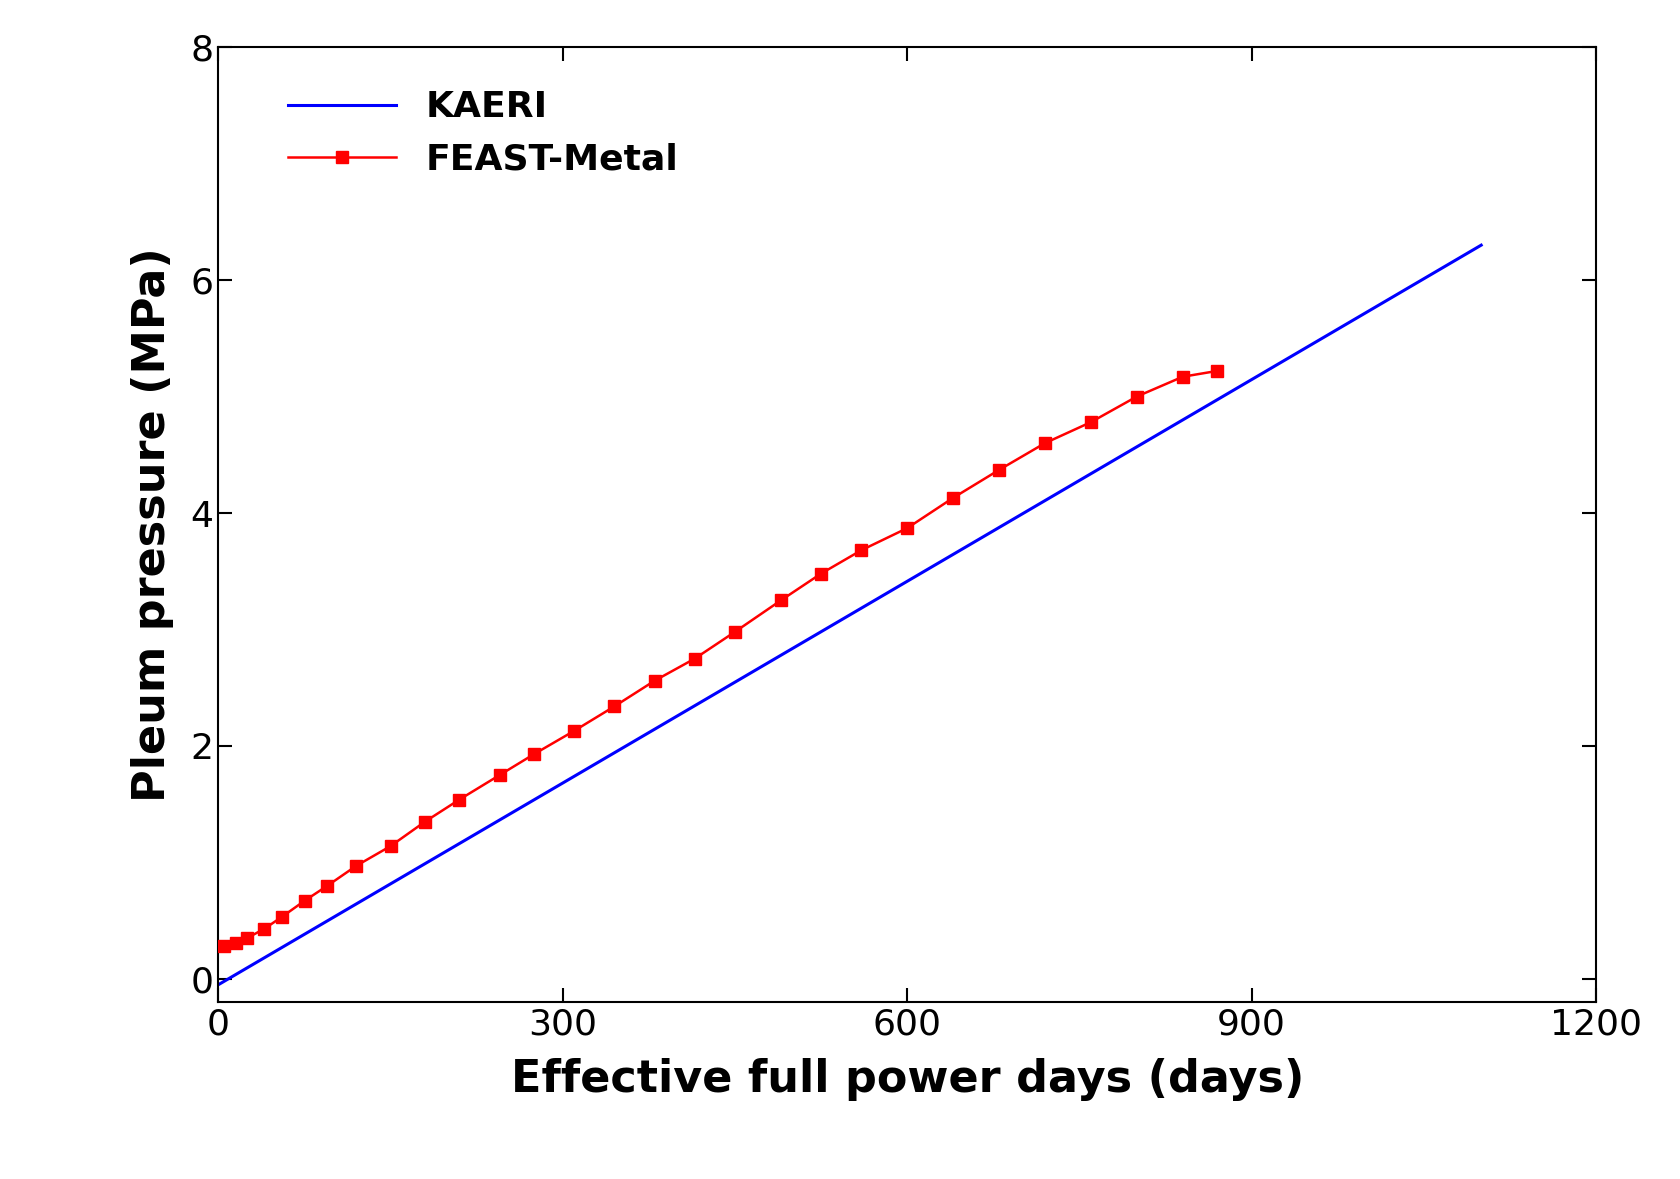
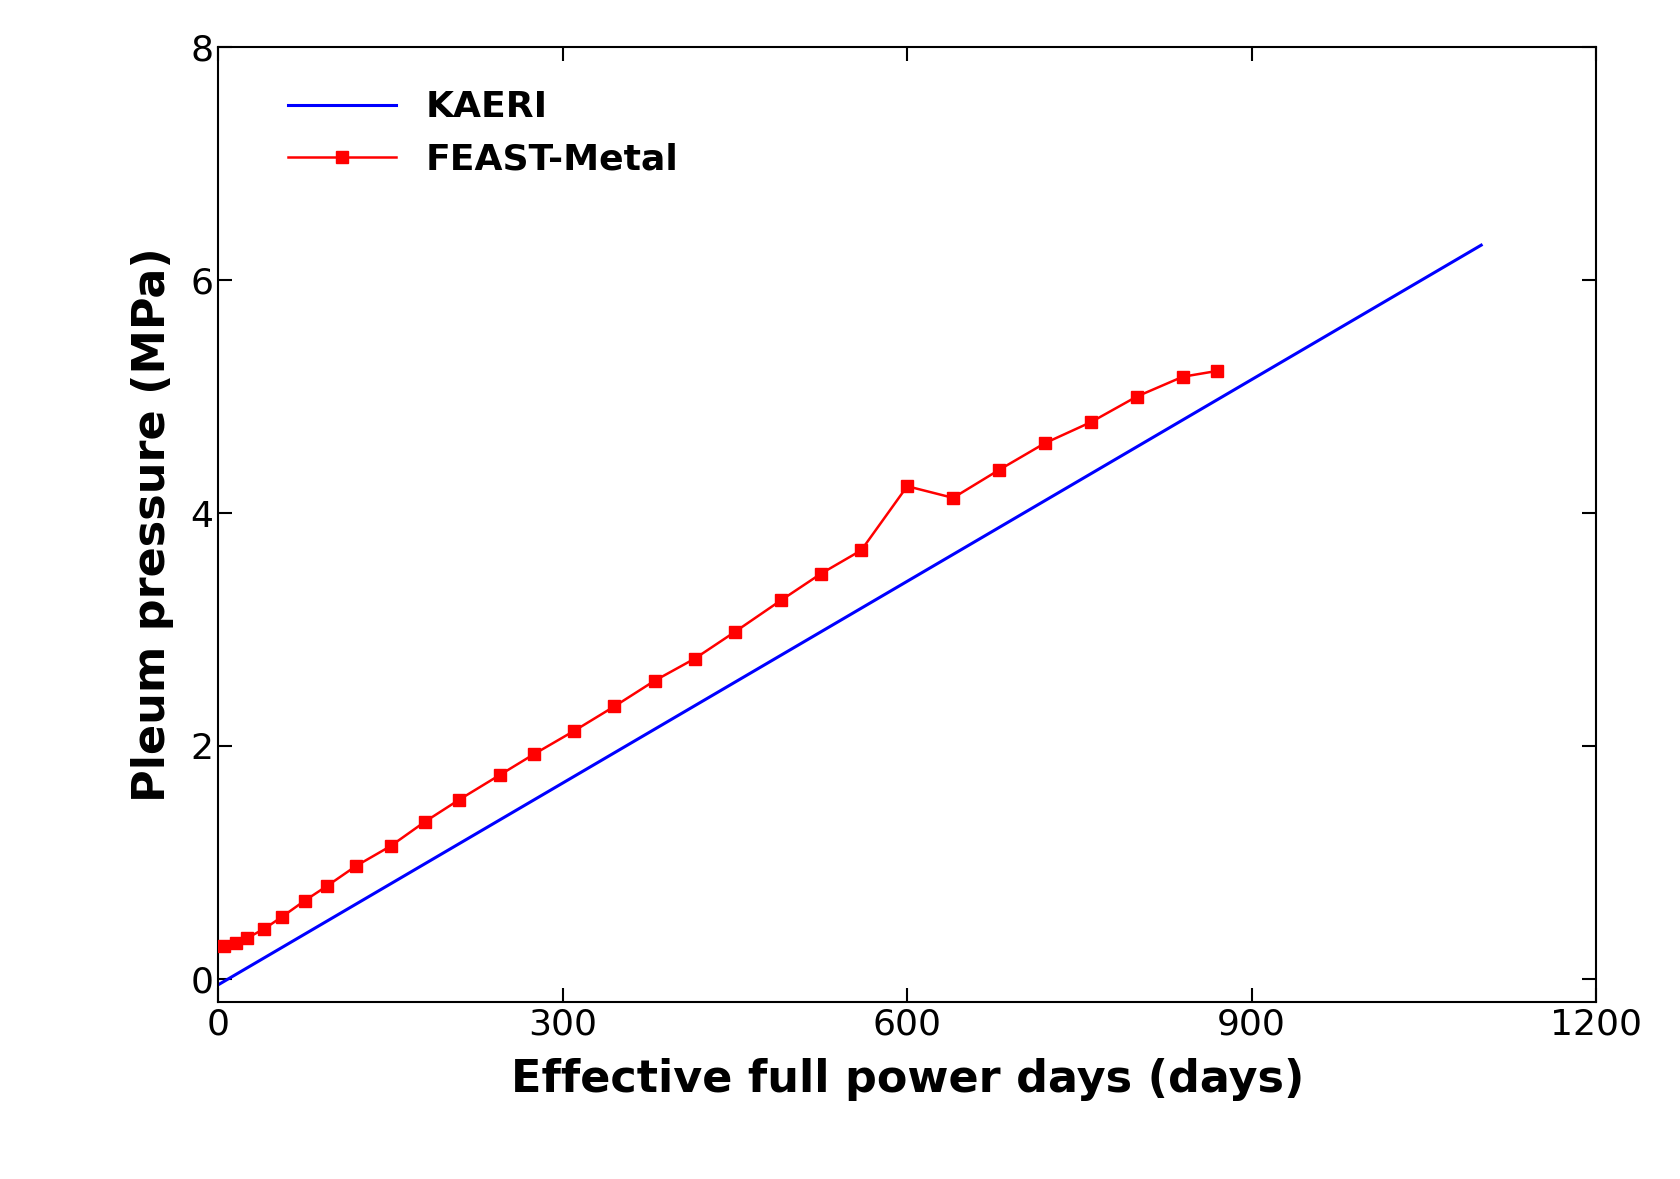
600: 3.87 -> 4.23
